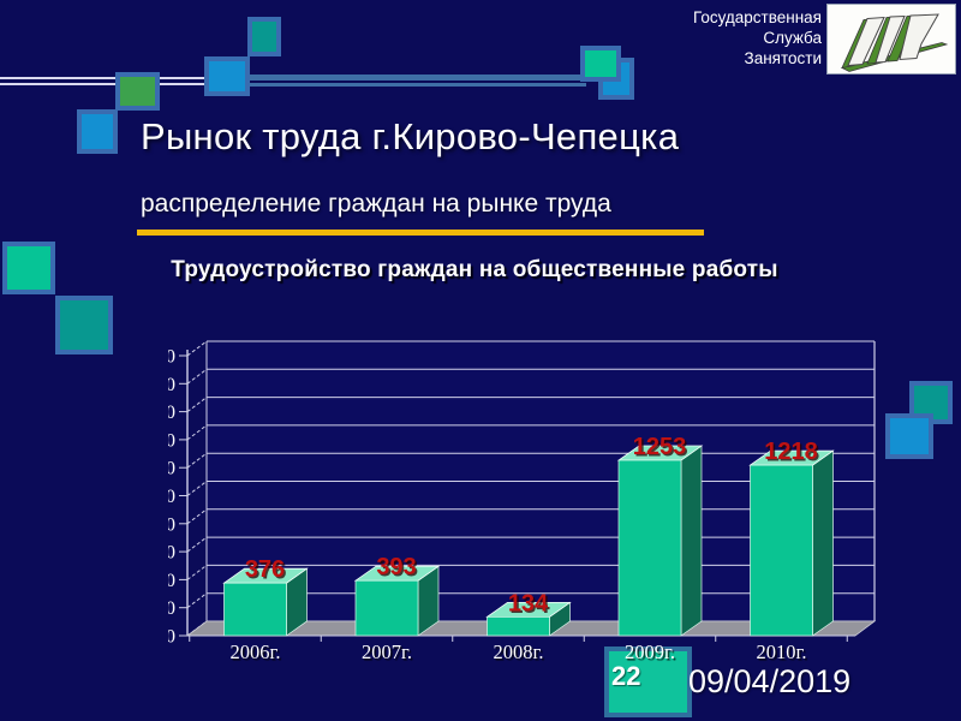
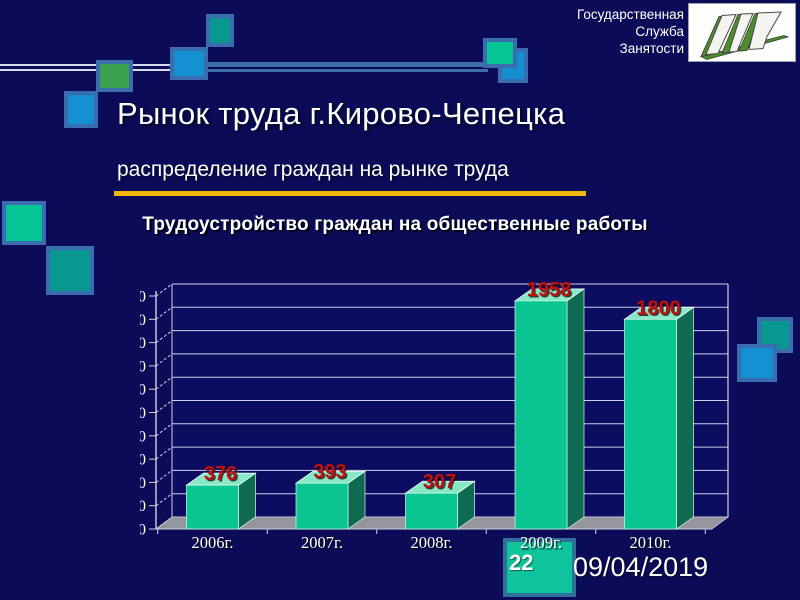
2008г.: 134 -> 307
2009г.: 1253 -> 1958
2010г.: 1218 -> 1800
